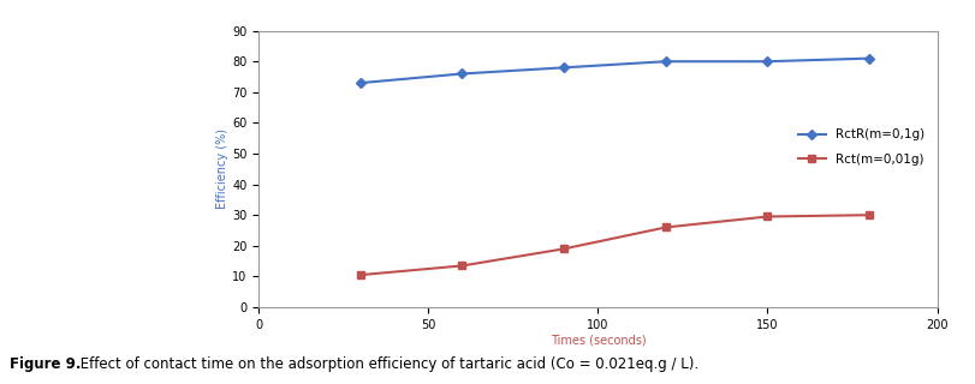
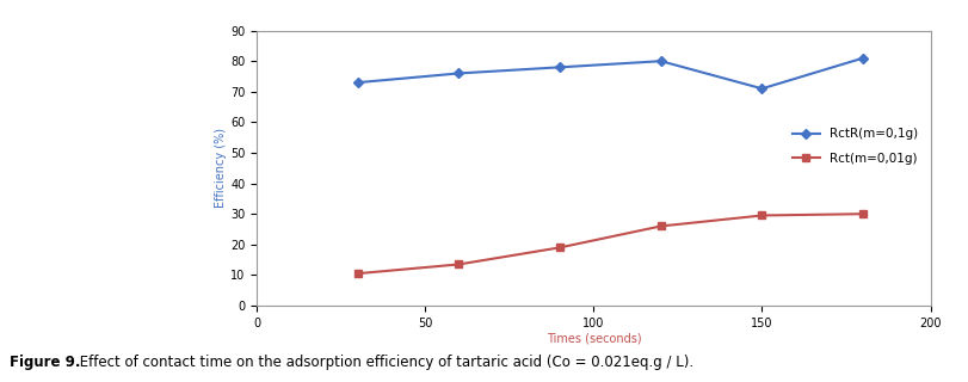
RctR(m=0,1g)/150: 80 -> 71
